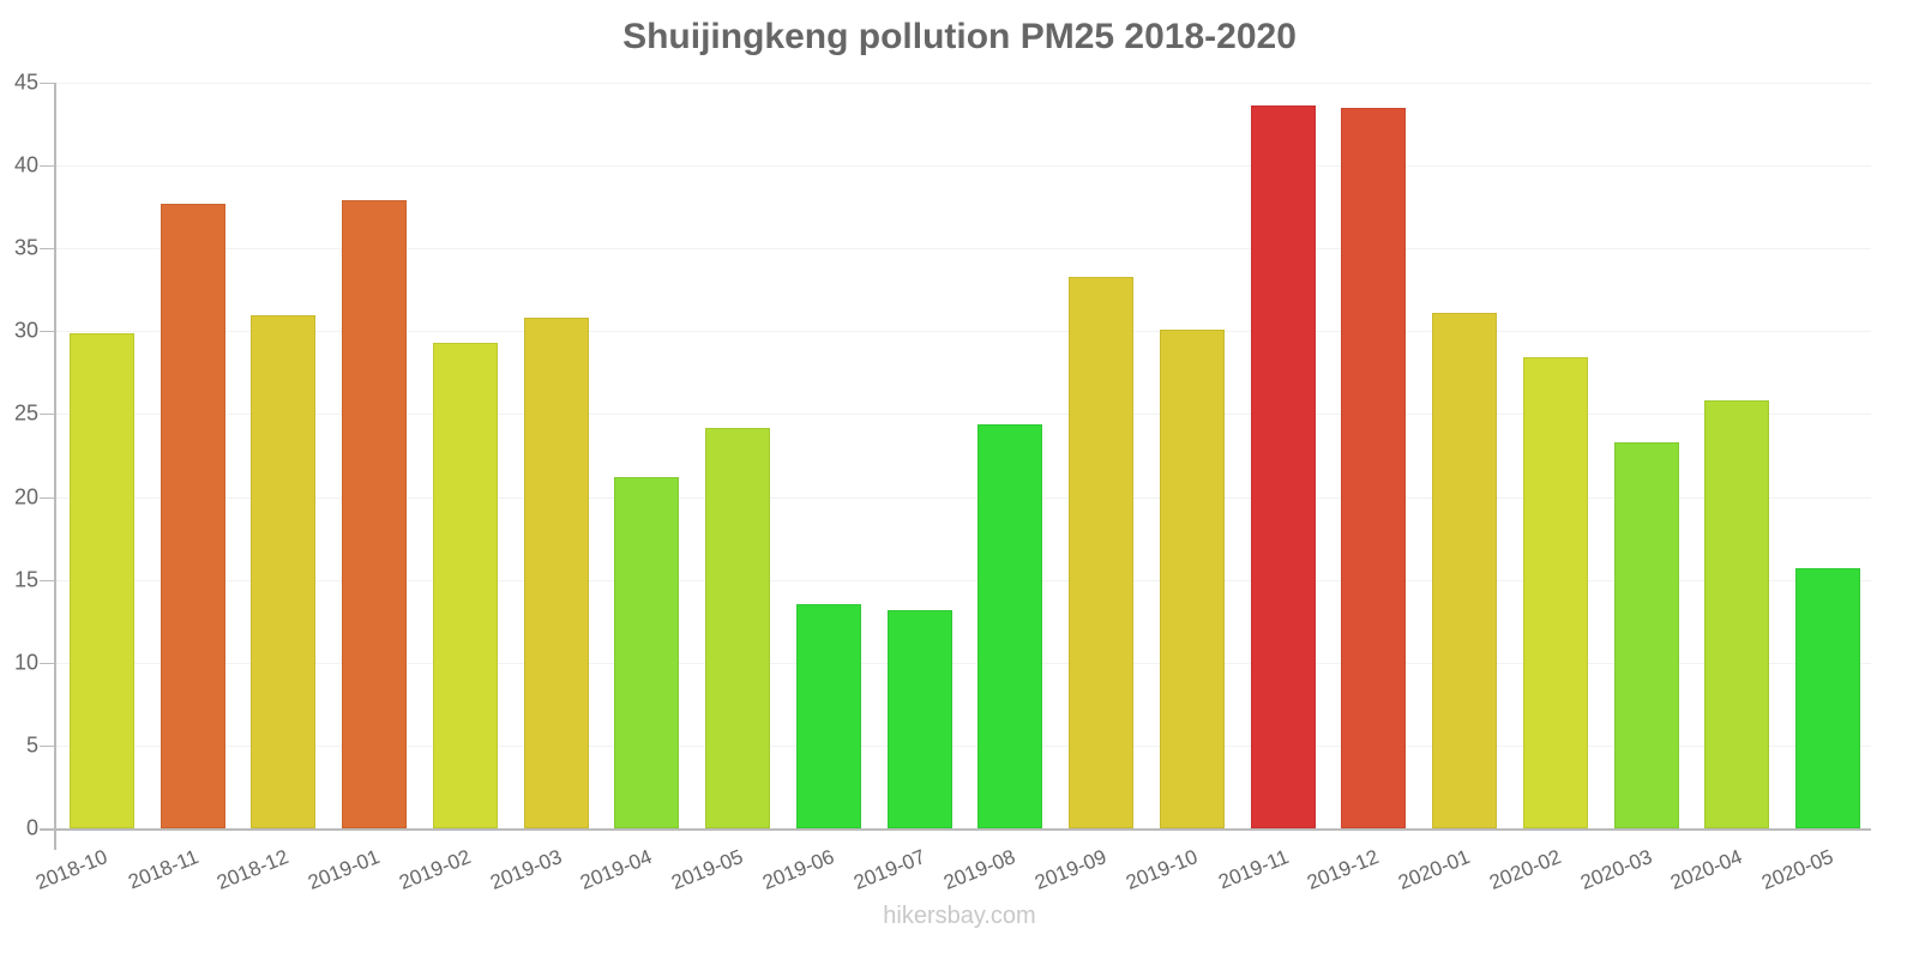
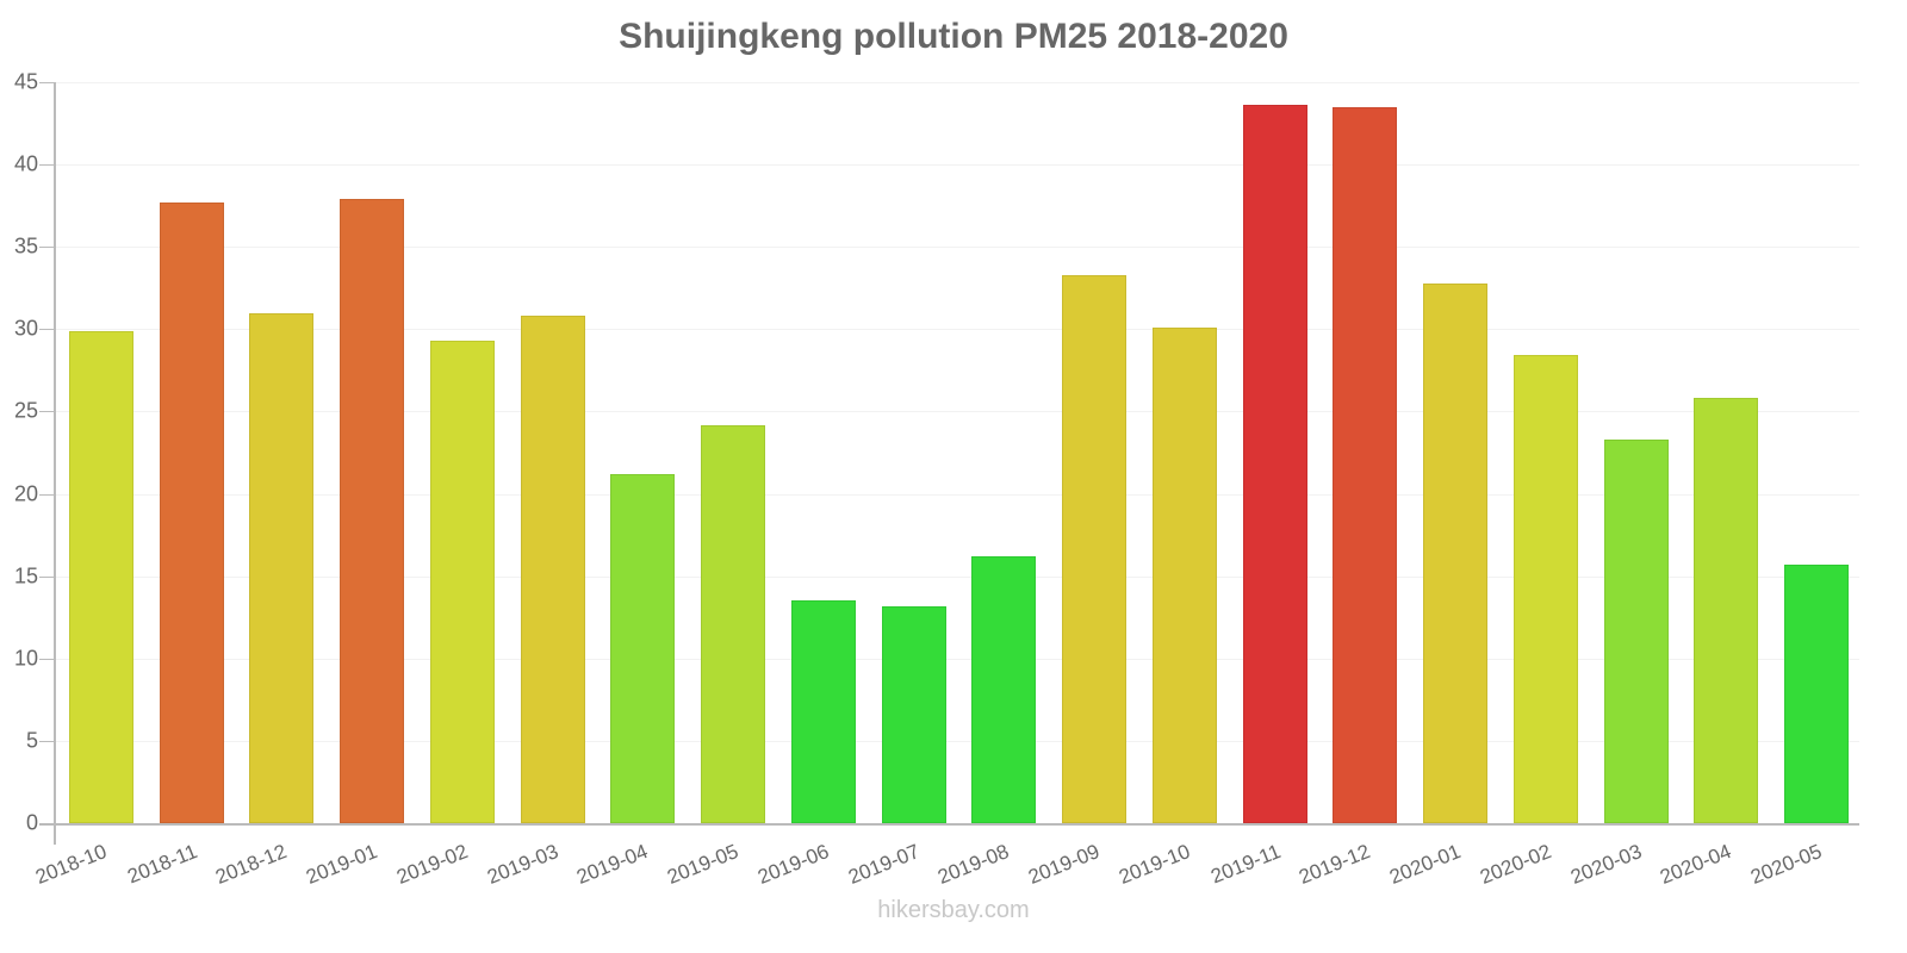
2019-08: 24.4 -> 16.2
2020-01: 31.1 -> 32.8
